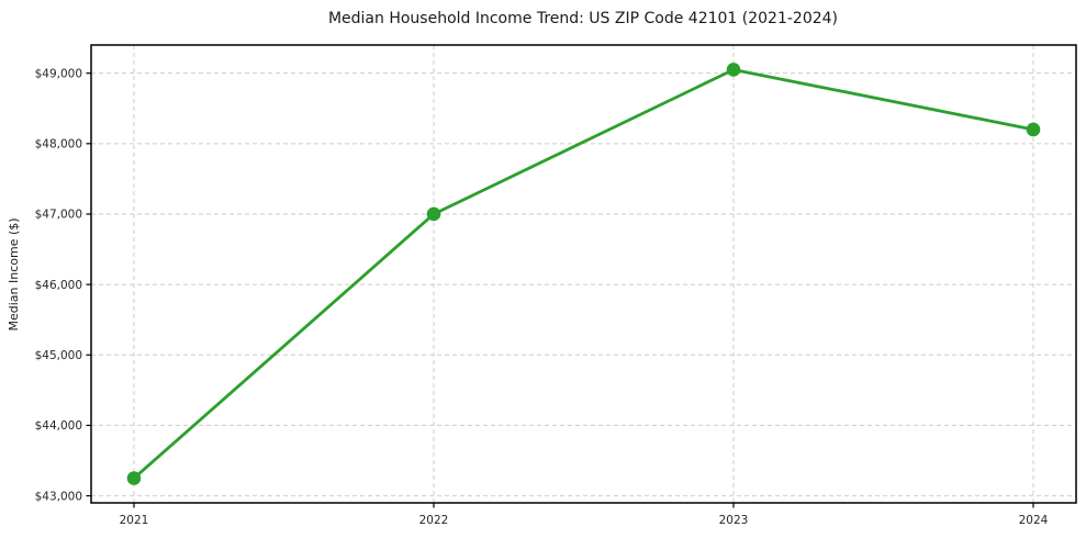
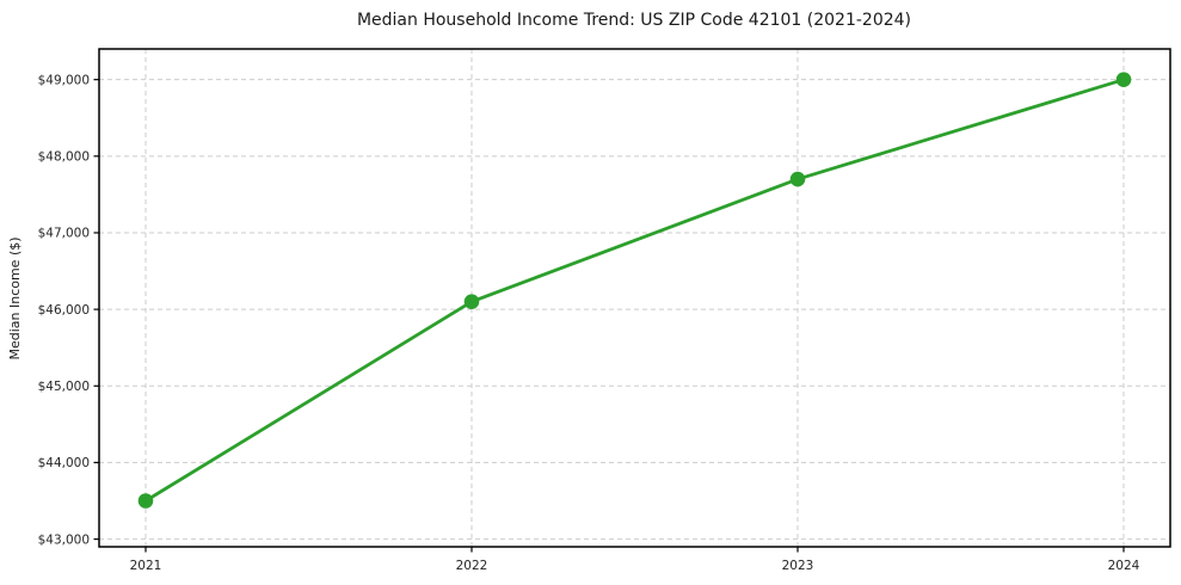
2021: $43200 -> $43500
2022: $47000 -> $46100
2023: $49000 -> $47700
2024: $48200 -> $49000
